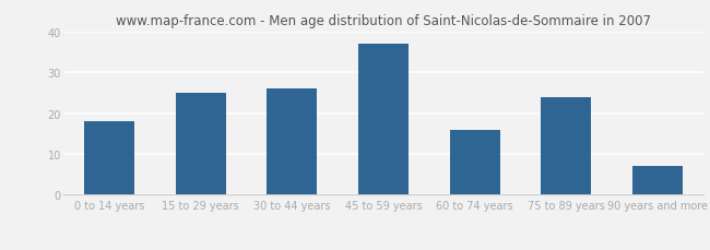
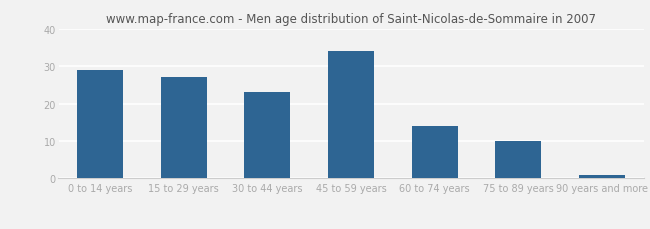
0 to 14 years: 18 -> 29
15 to 29 years: 25 -> 27
30 to 44 years: 26 -> 23
45 to 59 years: 37 -> 34
60 to 74 years: 16 -> 14
75 to 89 years: 24 -> 10
90 years and more: 7 -> 1
